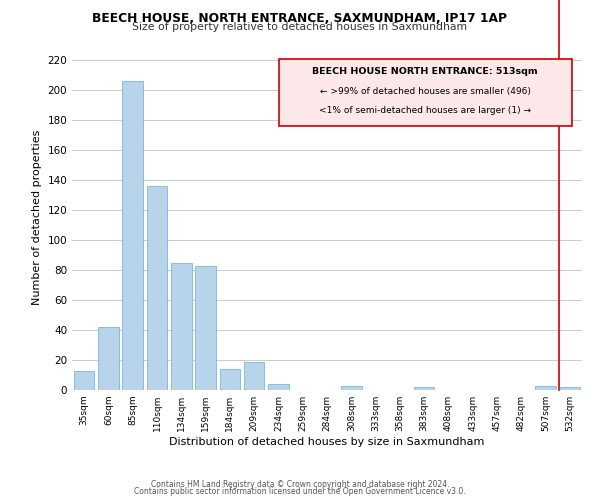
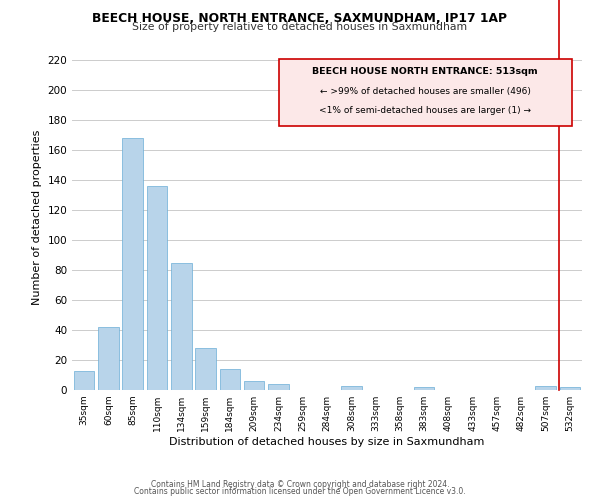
85sqm: 206 -> 168
159sqm: 83 -> 28
209sqm: 19 -> 6
